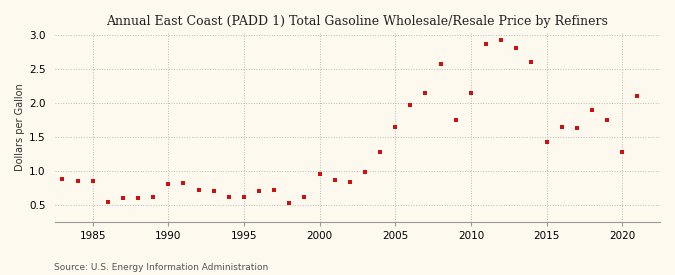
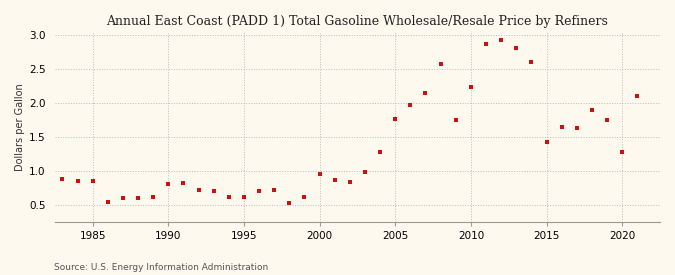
2005: 1.65 -> 1.76
2010: 2.15 -> 2.24
